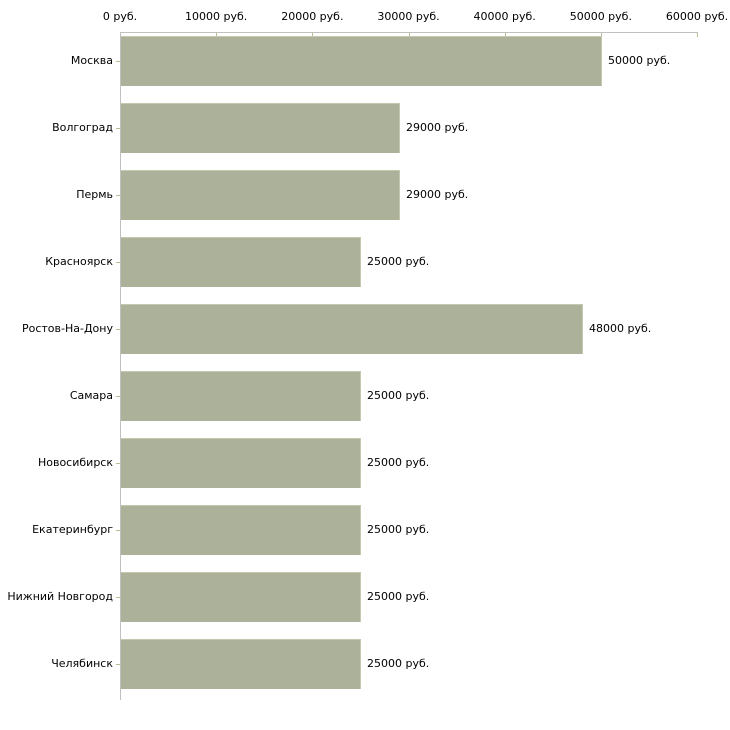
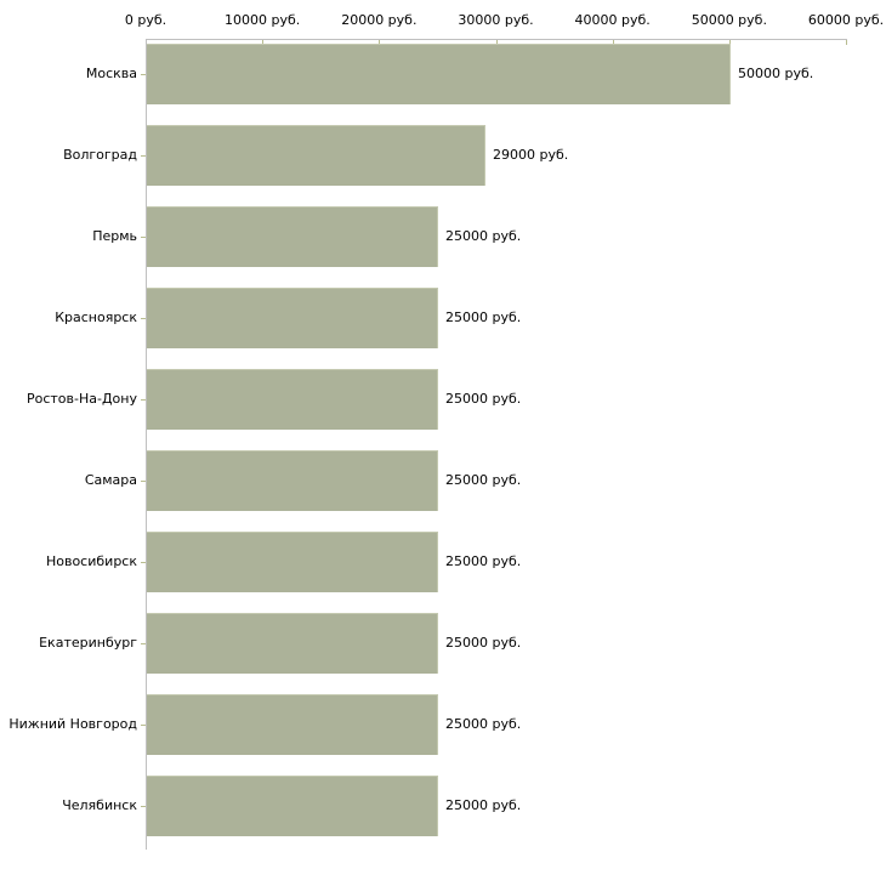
Пермь: 29000 -> 25000
Ростов-На-Дону: 48000 -> 25000
